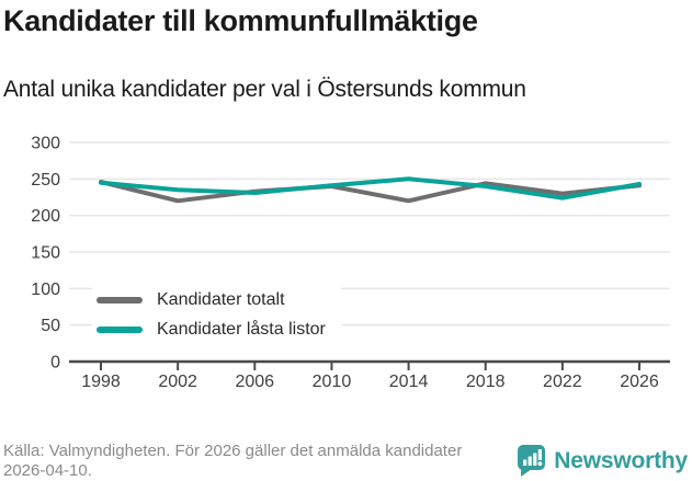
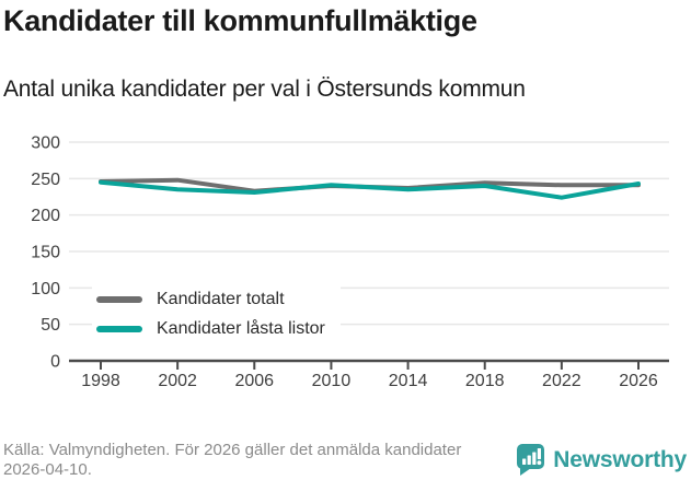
Kandidater totalt/2002: 220 -> 250
Kandidater totalt/2014: 220 -> 240
Kandidater låsta listor/2014: 250 -> 240
Kandidater totalt/2022: 230 -> 240
